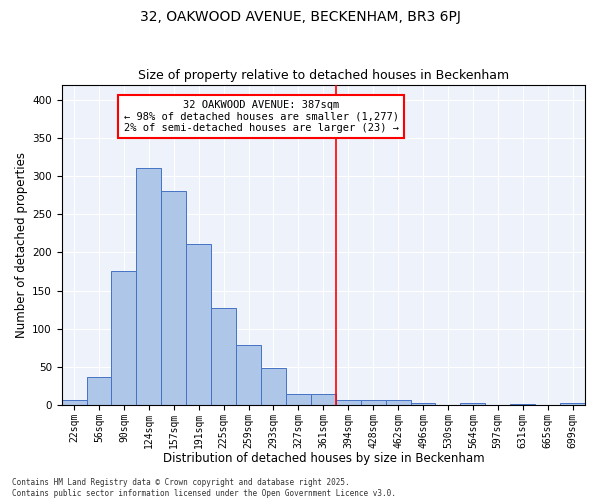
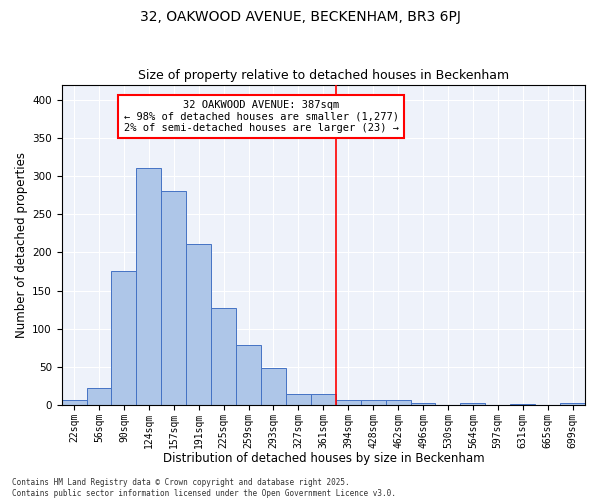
56sqm: 36 -> 22
